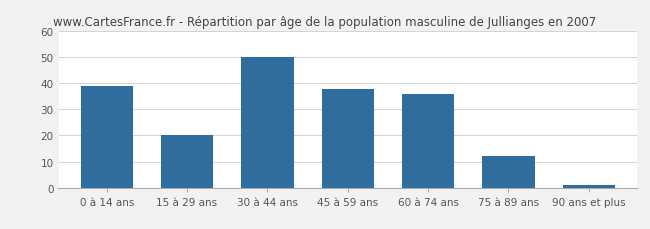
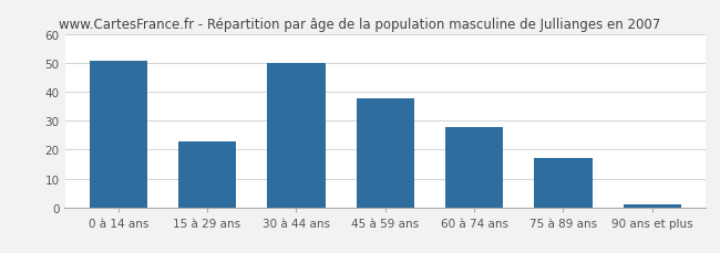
0 à 14 ans: 39 -> 51
15 à 29 ans: 20 -> 23
60 à 74 ans: 36 -> 28
75 à 89 ans: 12 -> 17
